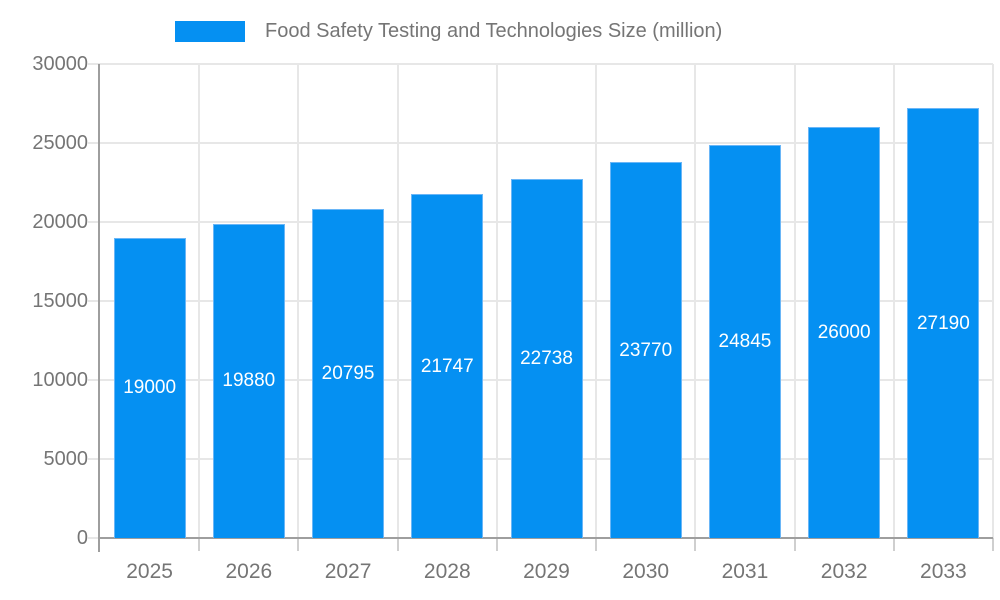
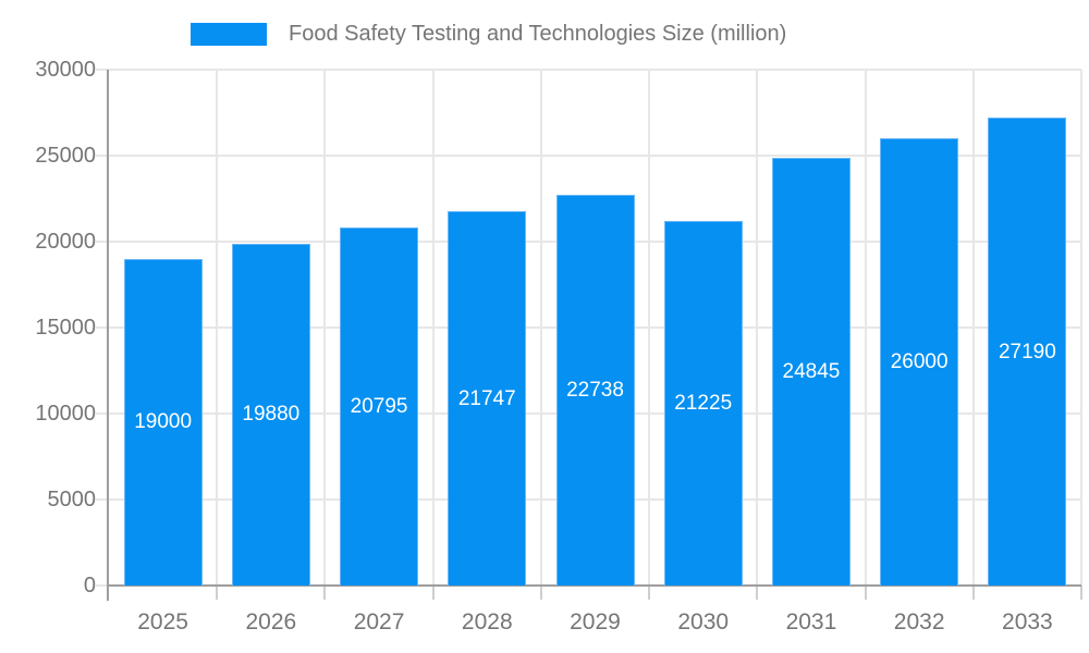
2030: 23770 -> 21225
